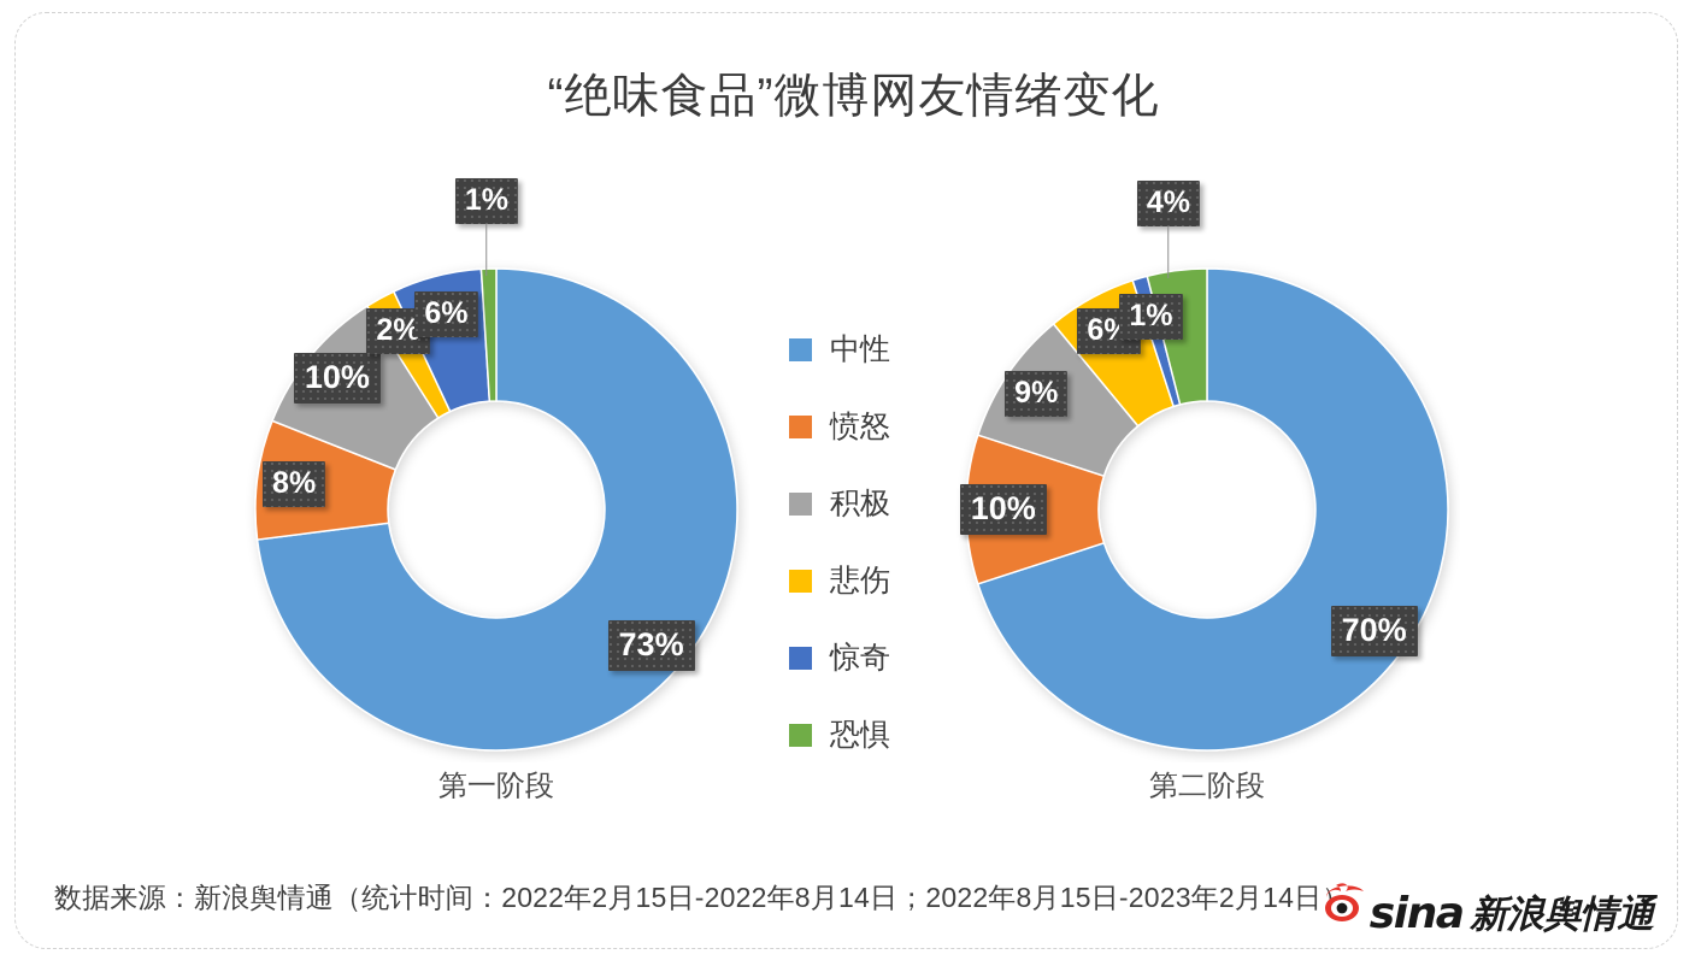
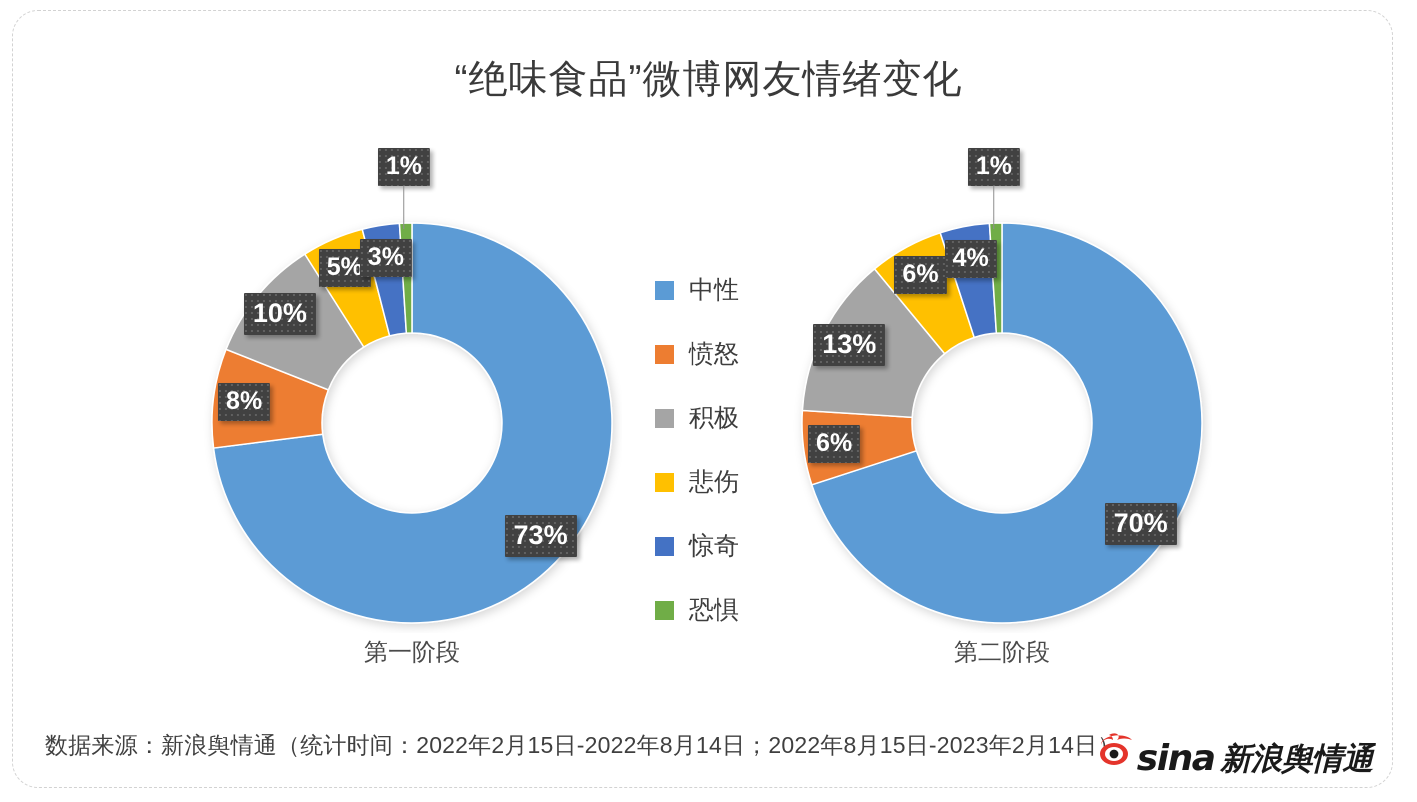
第一阶段/悲伤: 2% -> 5%
第一阶段/惊奇: 6% -> 3%
第二阶段/愤怒: 10% -> 6%
第二阶段/积极: 9% -> 13%
第二阶段/惊奇: 1% -> 4%
第二阶段/恐惧: 4% -> 1%
